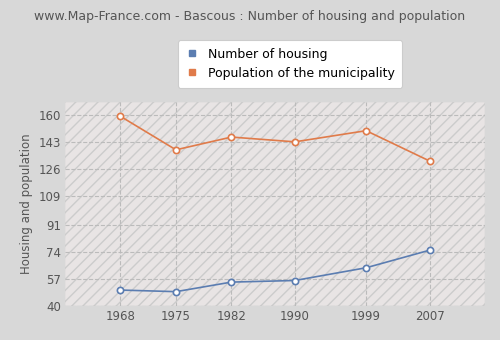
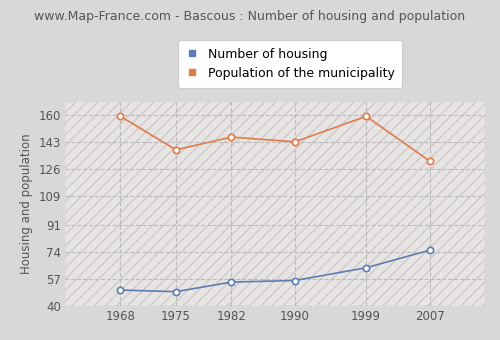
Population of the municipality/1999: 150 -> 159
